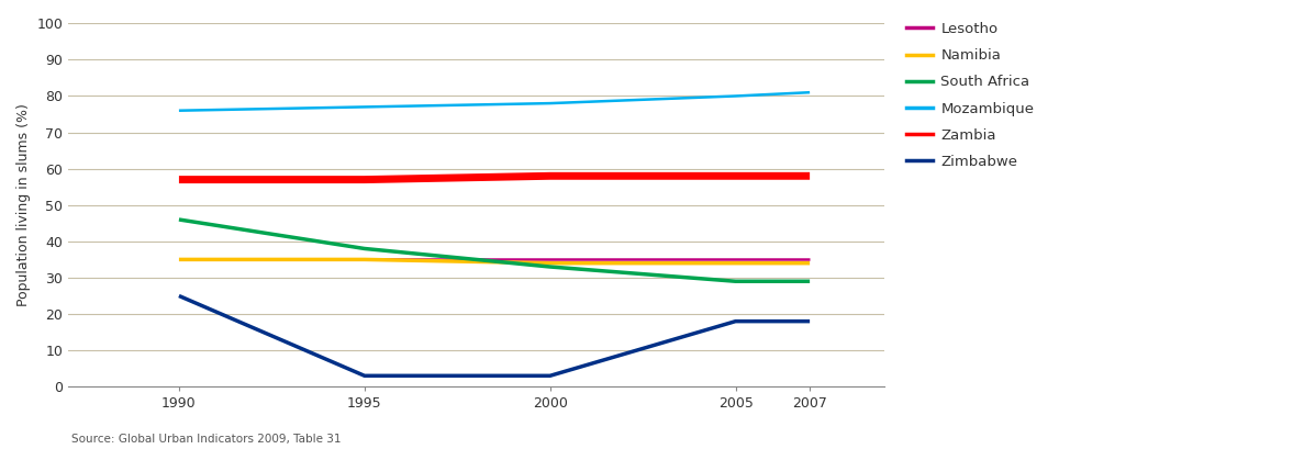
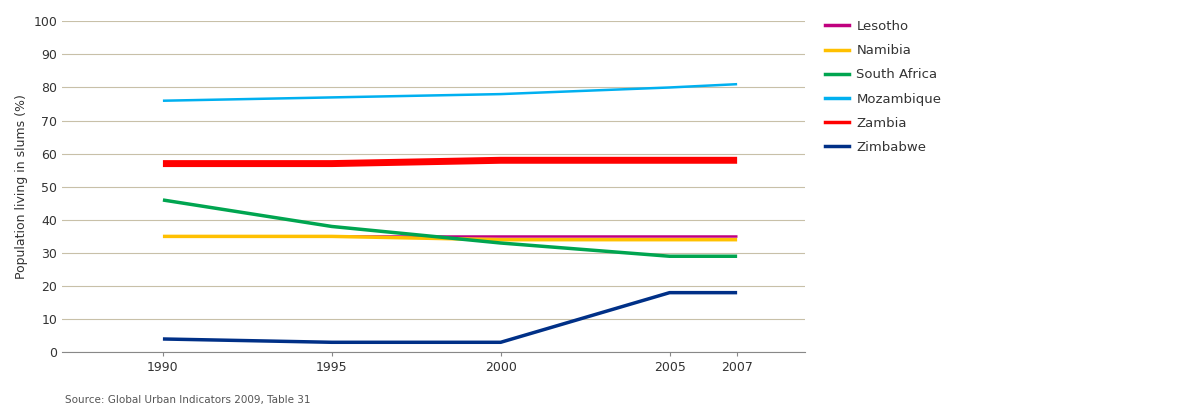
Zimbabwe/1990: 25 -> 4
